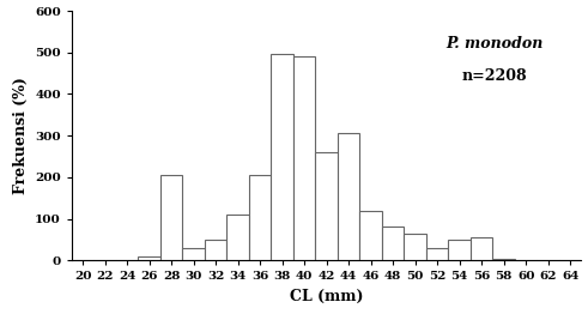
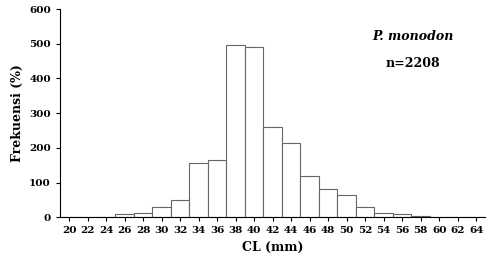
28: 205 -> 12
34: 110 -> 155
36: 205 -> 165
44: 305 -> 215
54: 50 -> 12
56: 55 -> 8
